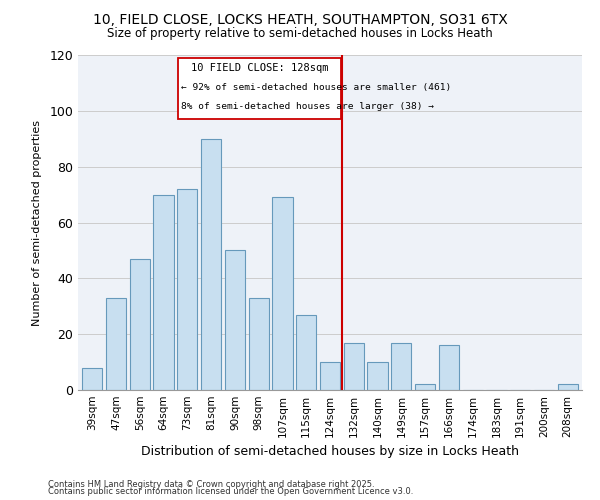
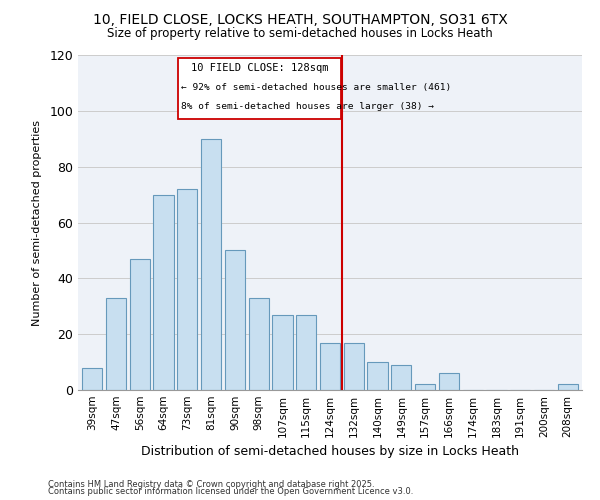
107sqm: 69 -> 27
124sqm: 10 -> 17
149sqm: 17 -> 9
166sqm: 16 -> 6
